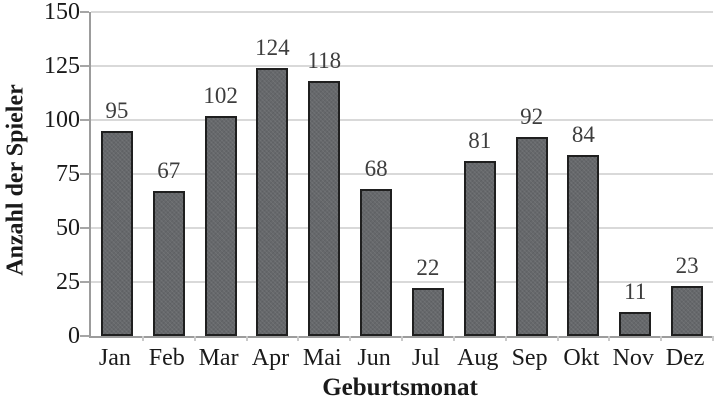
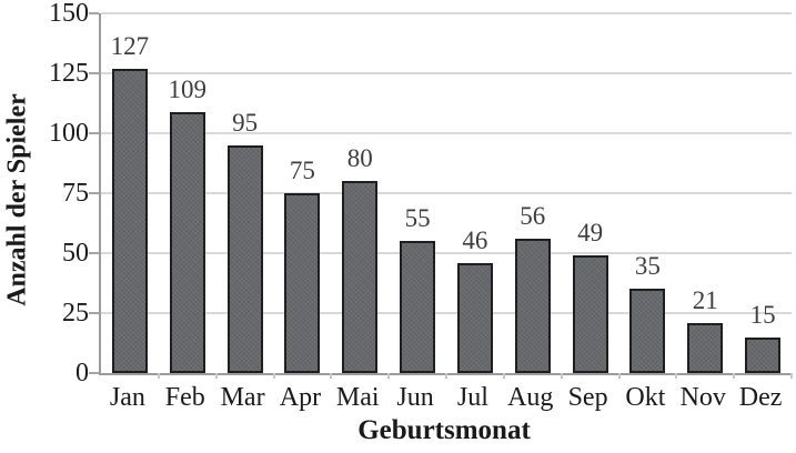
Jan: 95 -> 127
Feb: 67 -> 109
Mar: 102 -> 95
Apr: 124 -> 75
Mai: 118 -> 80
Jun: 68 -> 55
Jul: 22 -> 46
Aug: 81 -> 56
Sep: 92 -> 49
Okt: 84 -> 35
Nov: 11 -> 21
Dez: 23 -> 15
